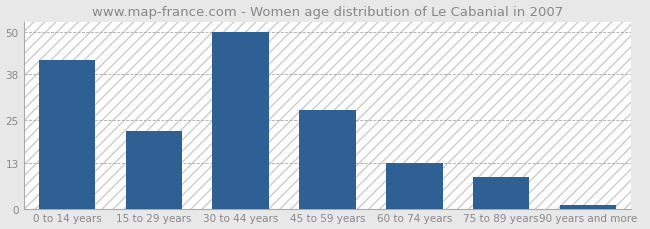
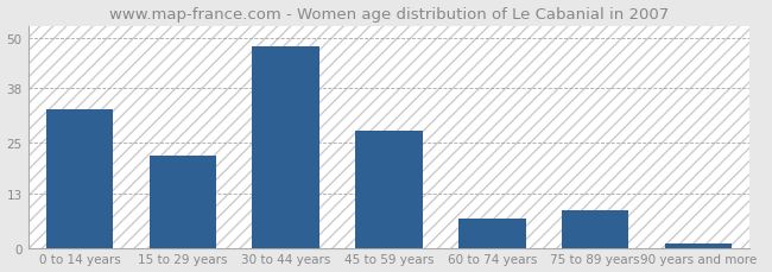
0 to 14 years: 42 -> 33
30 to 44 years: 50 -> 48
60 to 74 years: 13 -> 7
